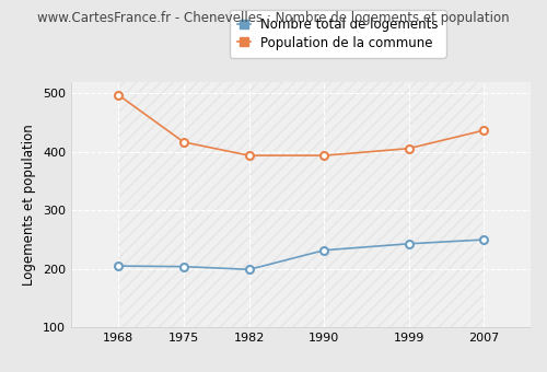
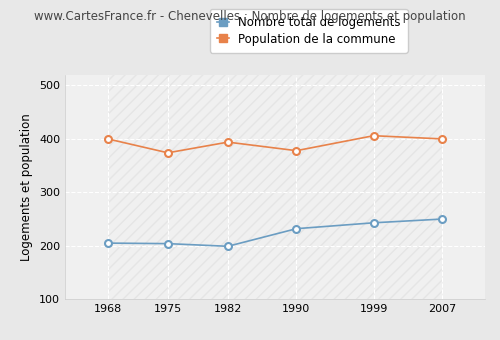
Population de la commune/1968: 498 -> 400
Population de la commune/1975: 417 -> 374
Population de la commune/1990: 394 -> 378
Population de la commune/2007: 437 -> 400
